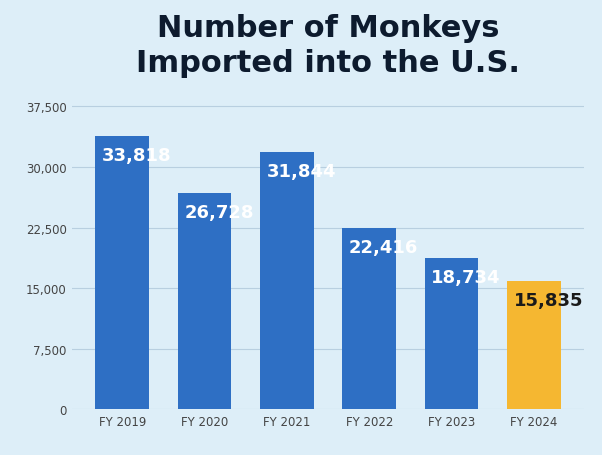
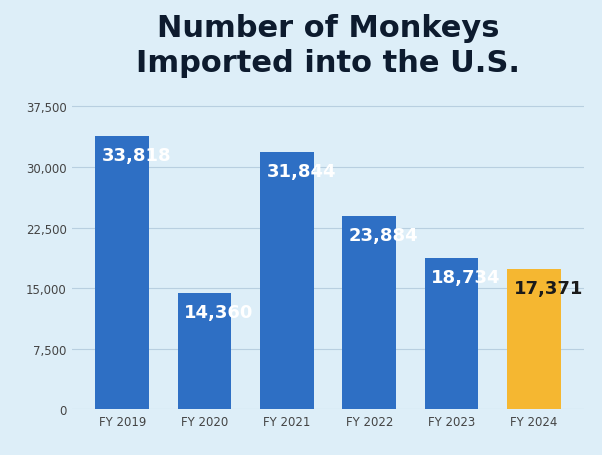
FY 2020: 26,728 -> 14,360
FY 2022: 22,416 -> 23,884
FY 2024: 15,835 -> 17,371
